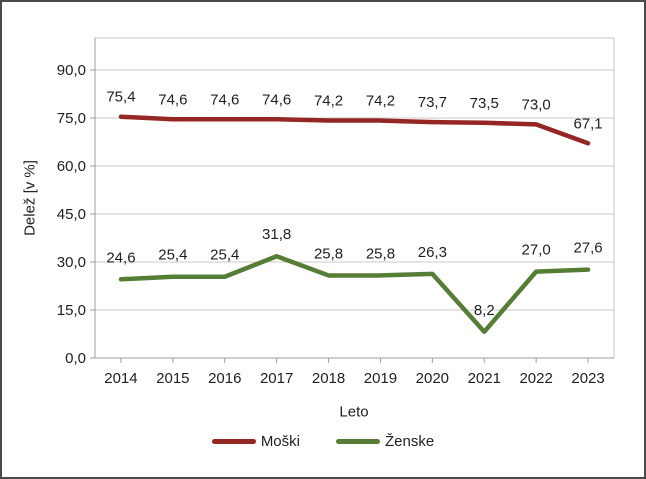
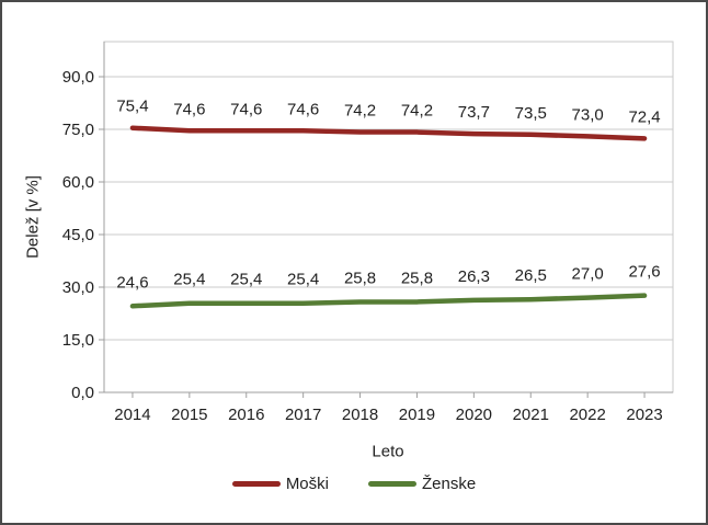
Ženske/2017: 31,8 -> 25,4
Ženske/2021: 8,2 -> 26,5
Moški/2023: 67,1 -> 72,4
